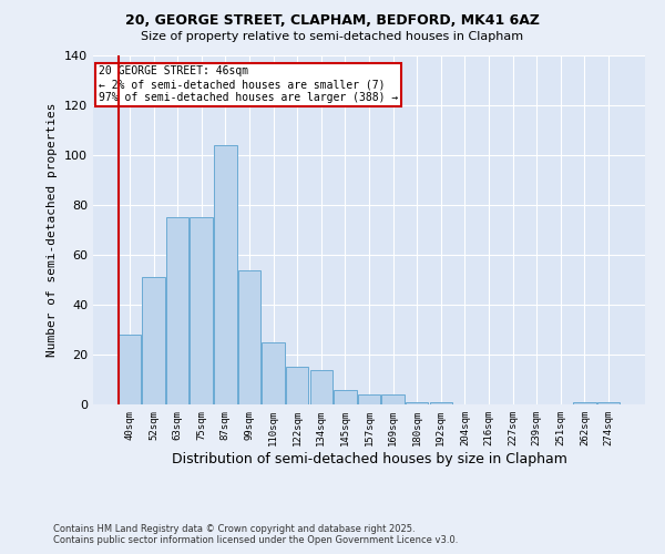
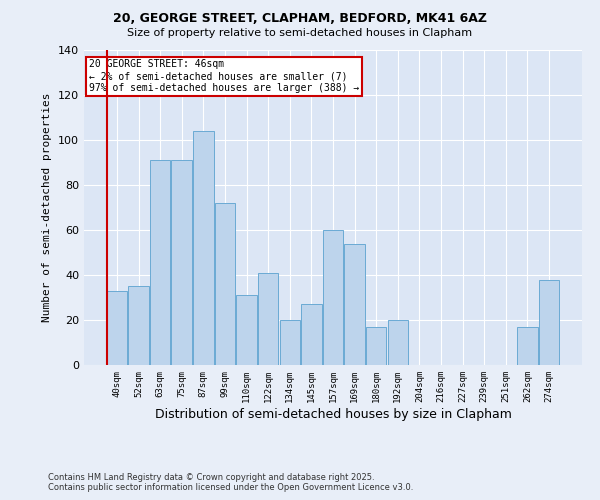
40sqm: 28 -> 33
52sqm: 51 -> 35
63sqm: 75 -> 91
75sqm: 75 -> 91
99sqm: 54 -> 72
110sqm: 25 -> 31
122sqm: 15 -> 41
134sqm: 14 -> 20
145sqm: 6 -> 27
157sqm: 4 -> 60
169sqm: 4 -> 54
180sqm: 1 -> 17
192sqm: 1 -> 20
262sqm: 1 -> 17
274sqm: 1 -> 38
